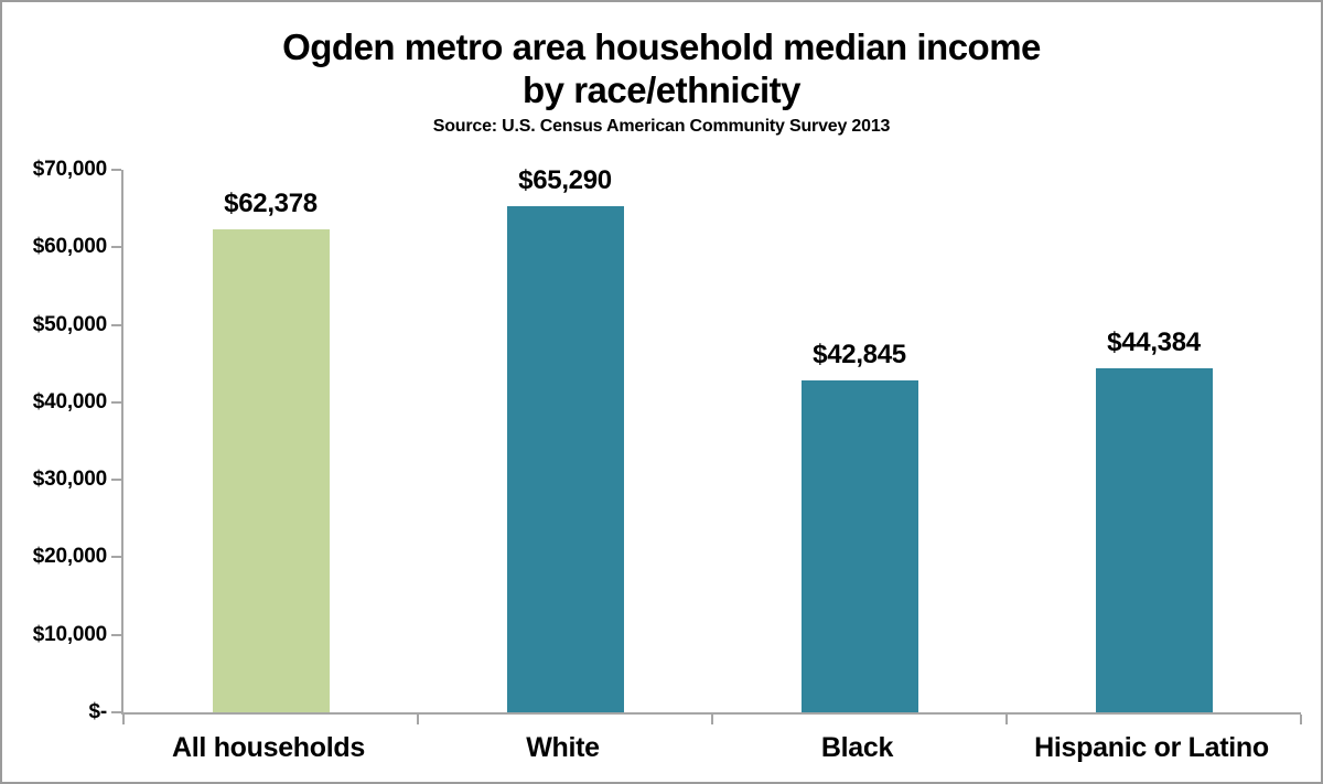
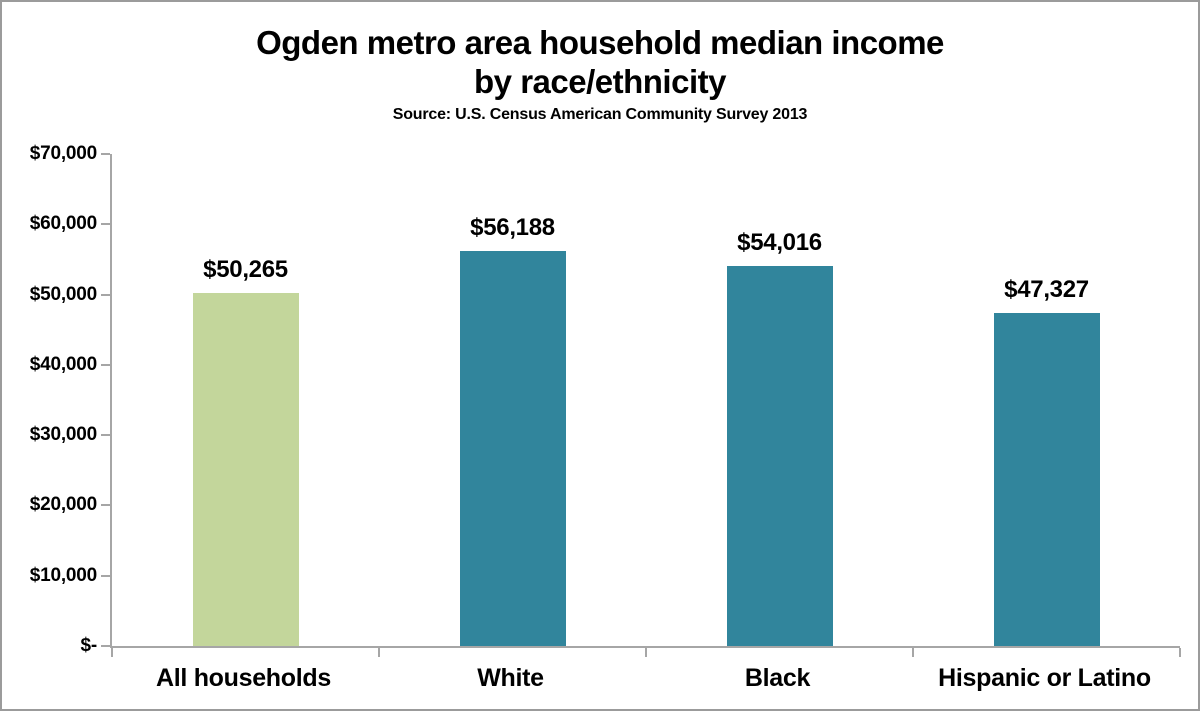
All households: $62,378 -> $50,265
White: $65,290 -> $56,188
Black: $42,845 -> $54,016
Hispanic or Latino: $44,384 -> $47,327
